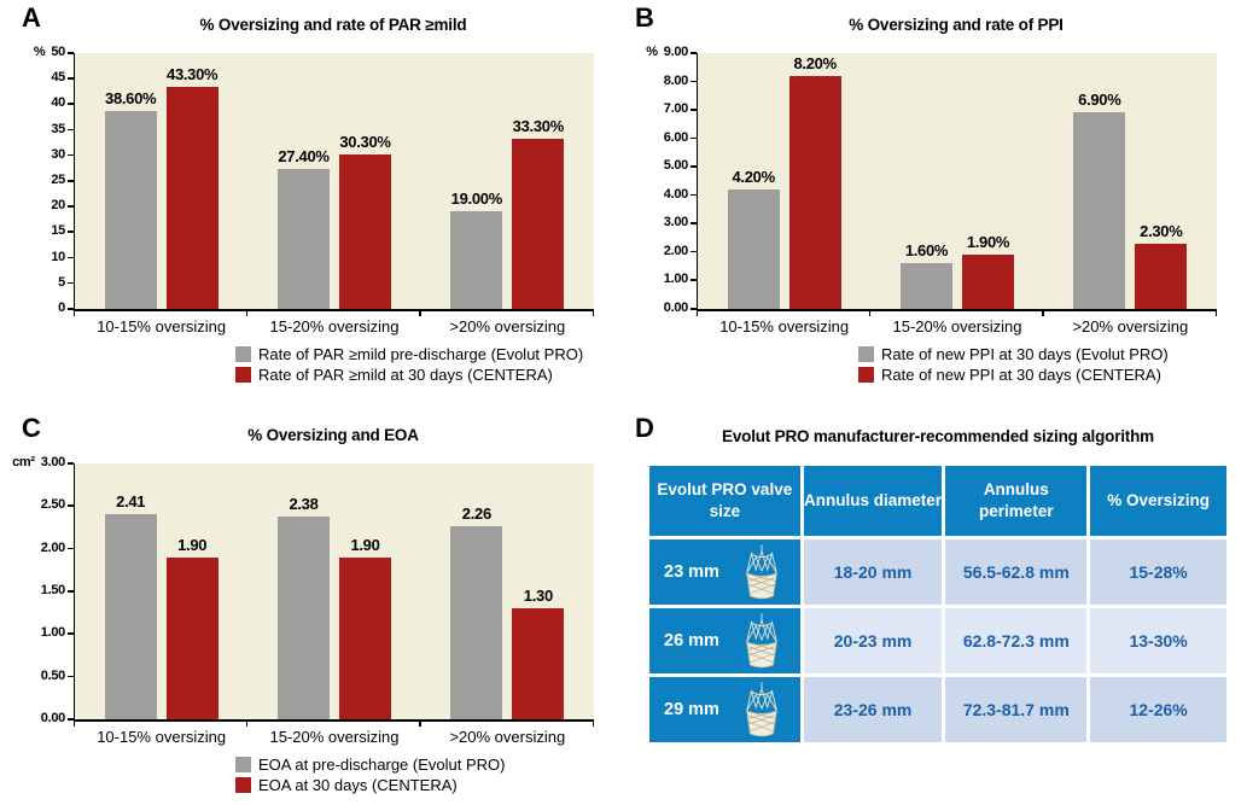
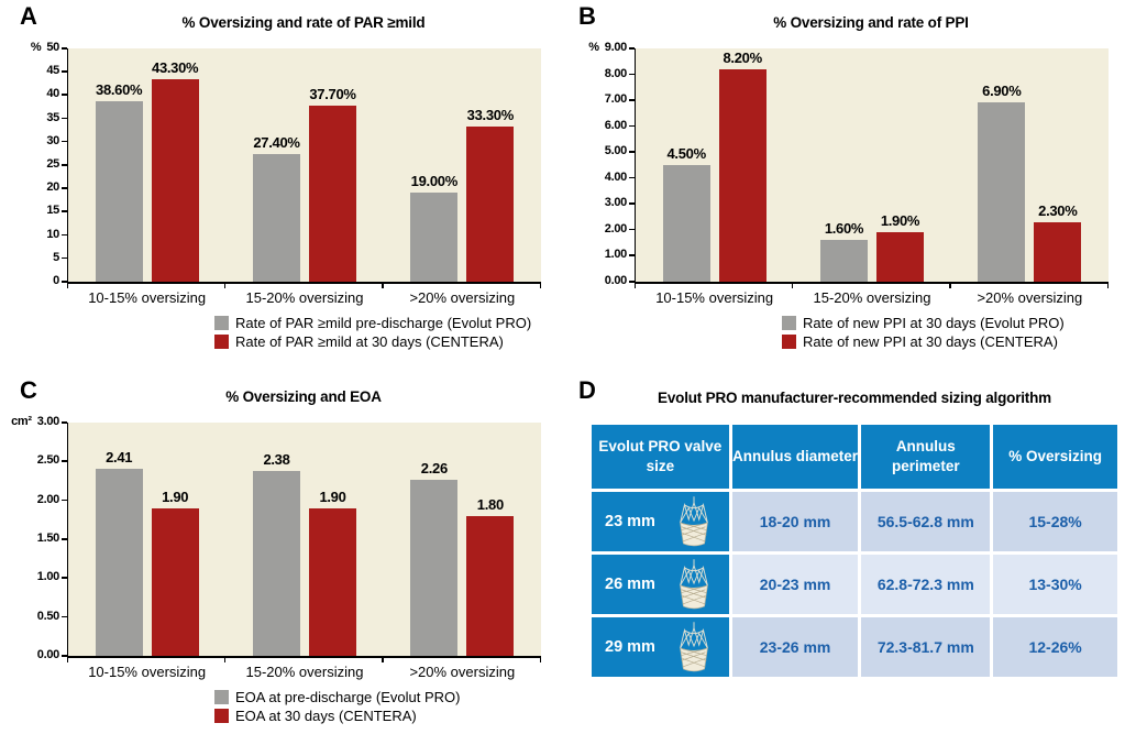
% Oversizing and rate of PAR ≥mild/Rate of PAR ≥mild at 30 days (CENTERA)/15-20% oversizing: 30.30% -> 37.70%
% Oversizing and rate of PPI/Rate of new PPI at 30 days (Evolut PRO)/10-15% oversizing: 4.20% -> 4.50%
% Oversizing and EOA/EOA at 30 days (CENTERA)/>20% oversizing: 1.30 -> 1.80
